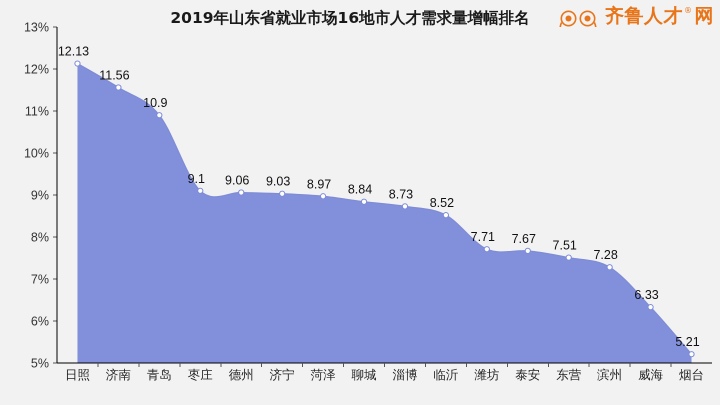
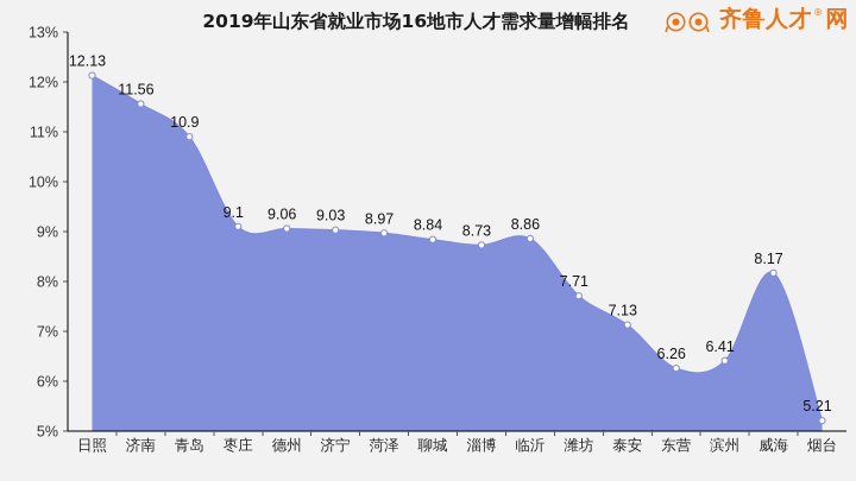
临沂: 8.52 -> 8.86
泰安: 7.67 -> 7.13
东营: 7.51 -> 6.26
滨州: 7.28 -> 6.41
威海: 6.33 -> 8.17
